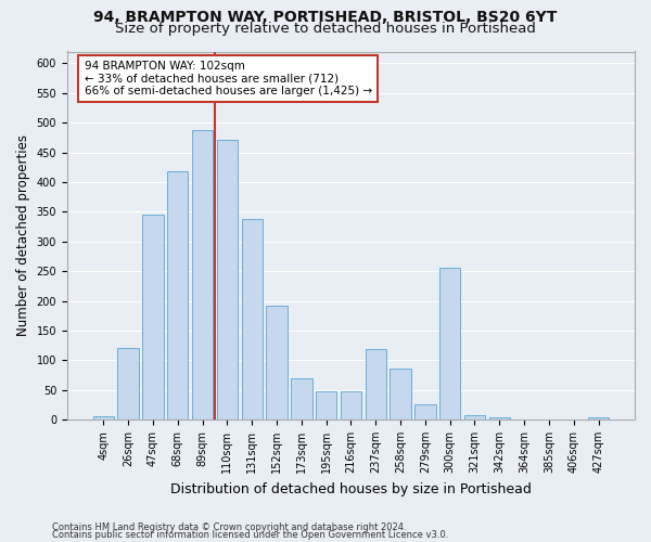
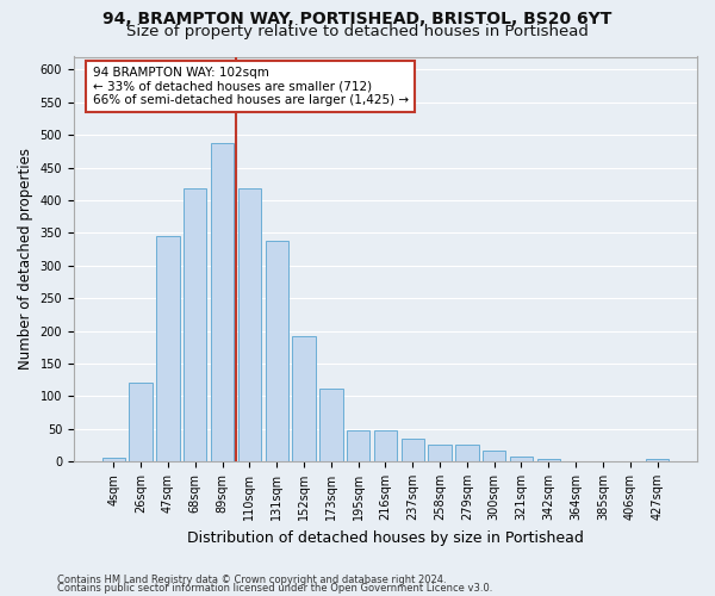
110sqm: 472 -> 418
173sqm: 70 -> 112
237sqm: 118 -> 35
258sqm: 86 -> 25
300sqm: 256 -> 17
